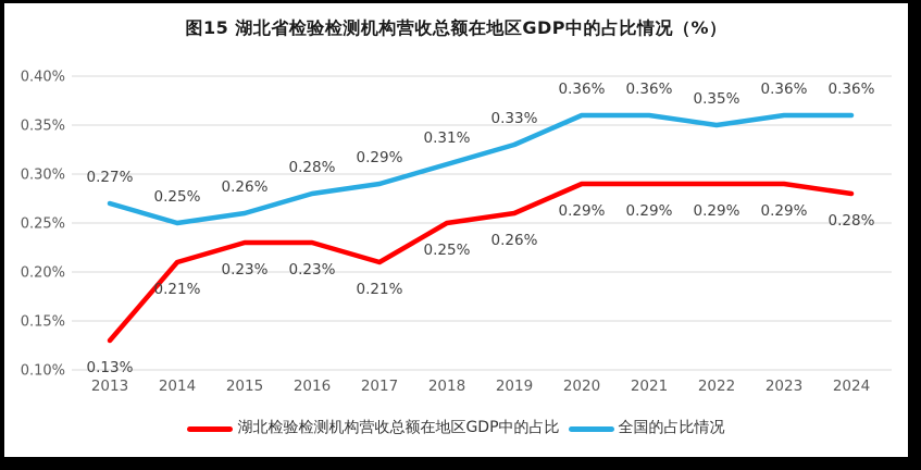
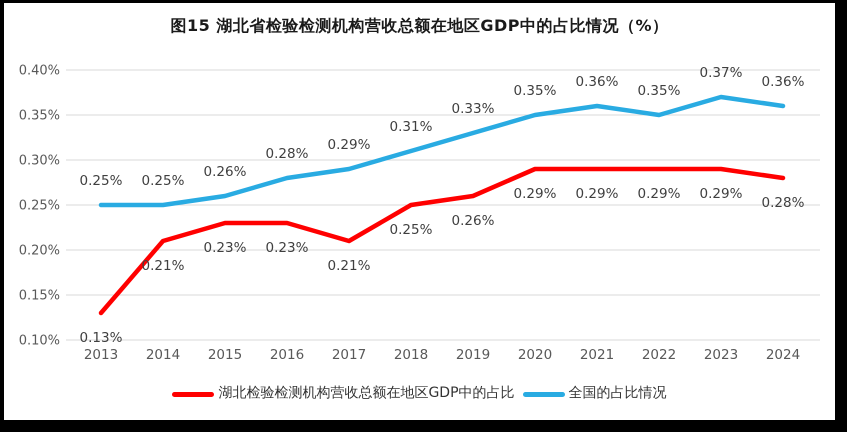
全国的占比情况/2013: 0.27% -> 0.25%
全国的占比情况/2020: 0.36% -> 0.35%
全国的占比情况/2023: 0.36% -> 0.37%
